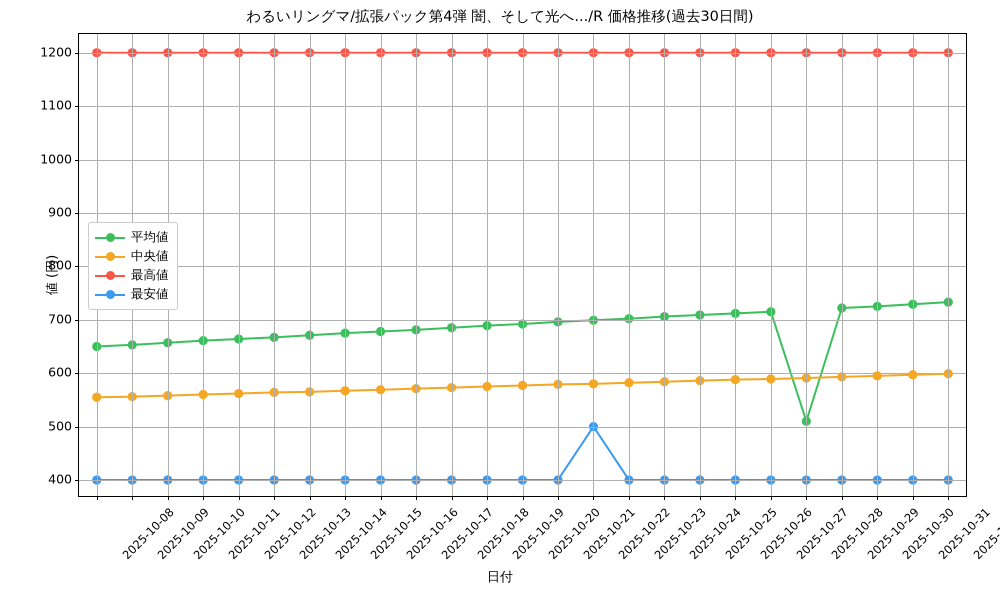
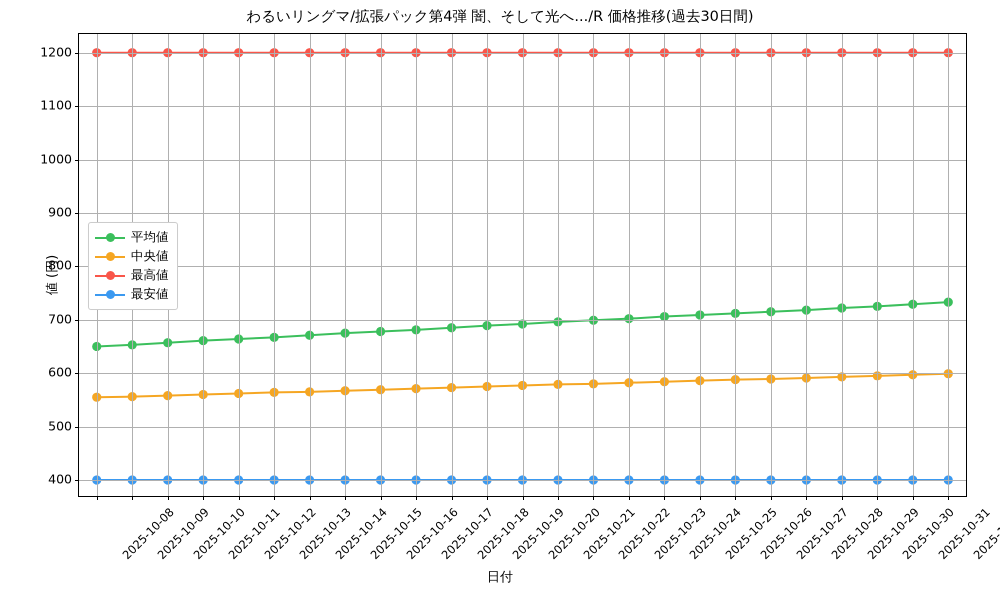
最安値/2025-10-22: 500 -> 400
平均値/2025-10-28: 510 -> 720
